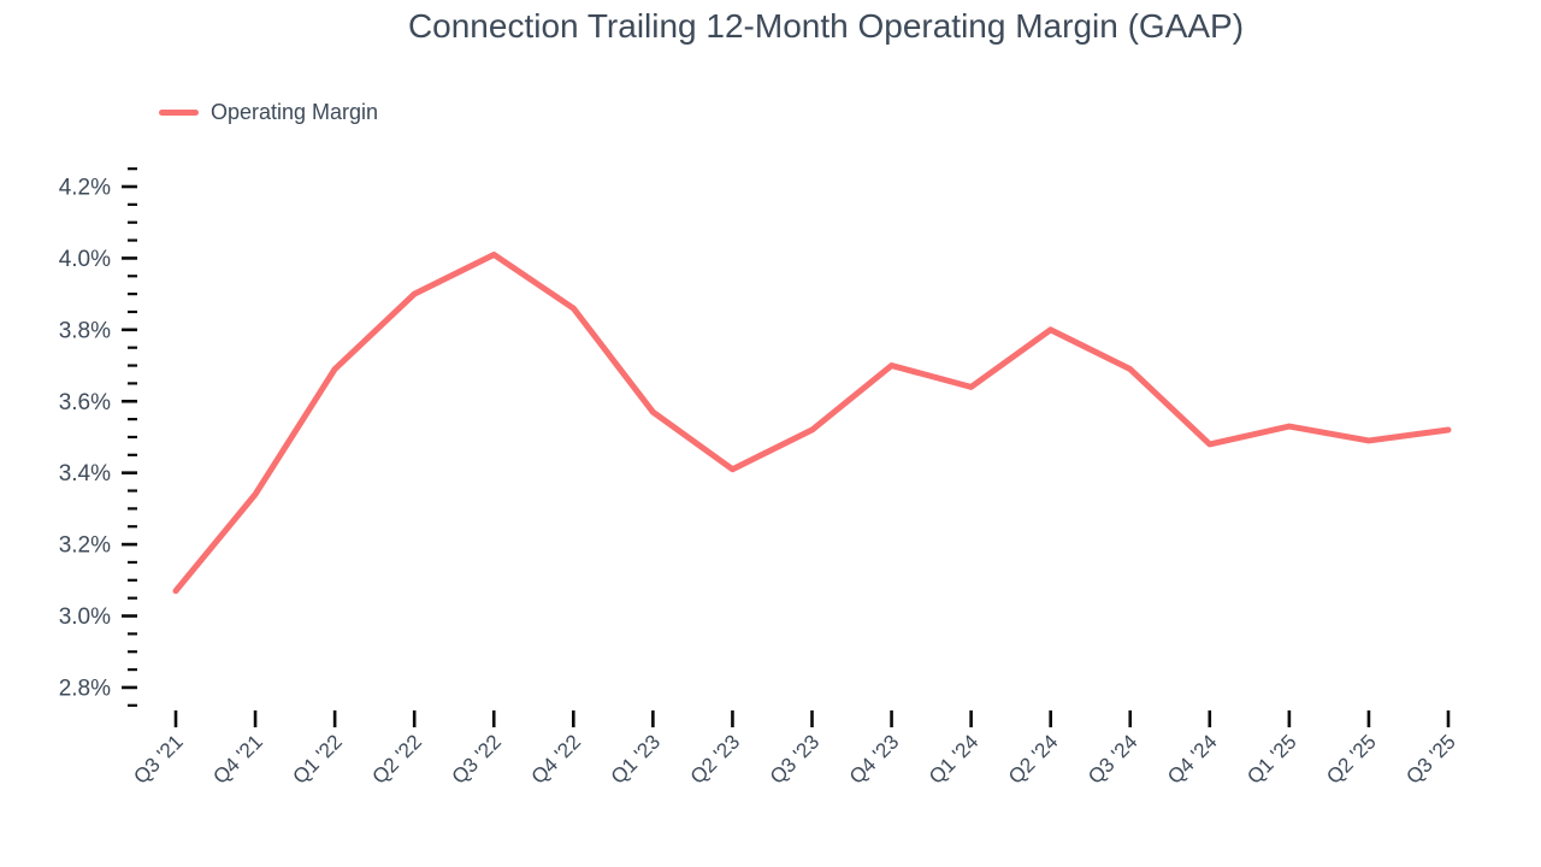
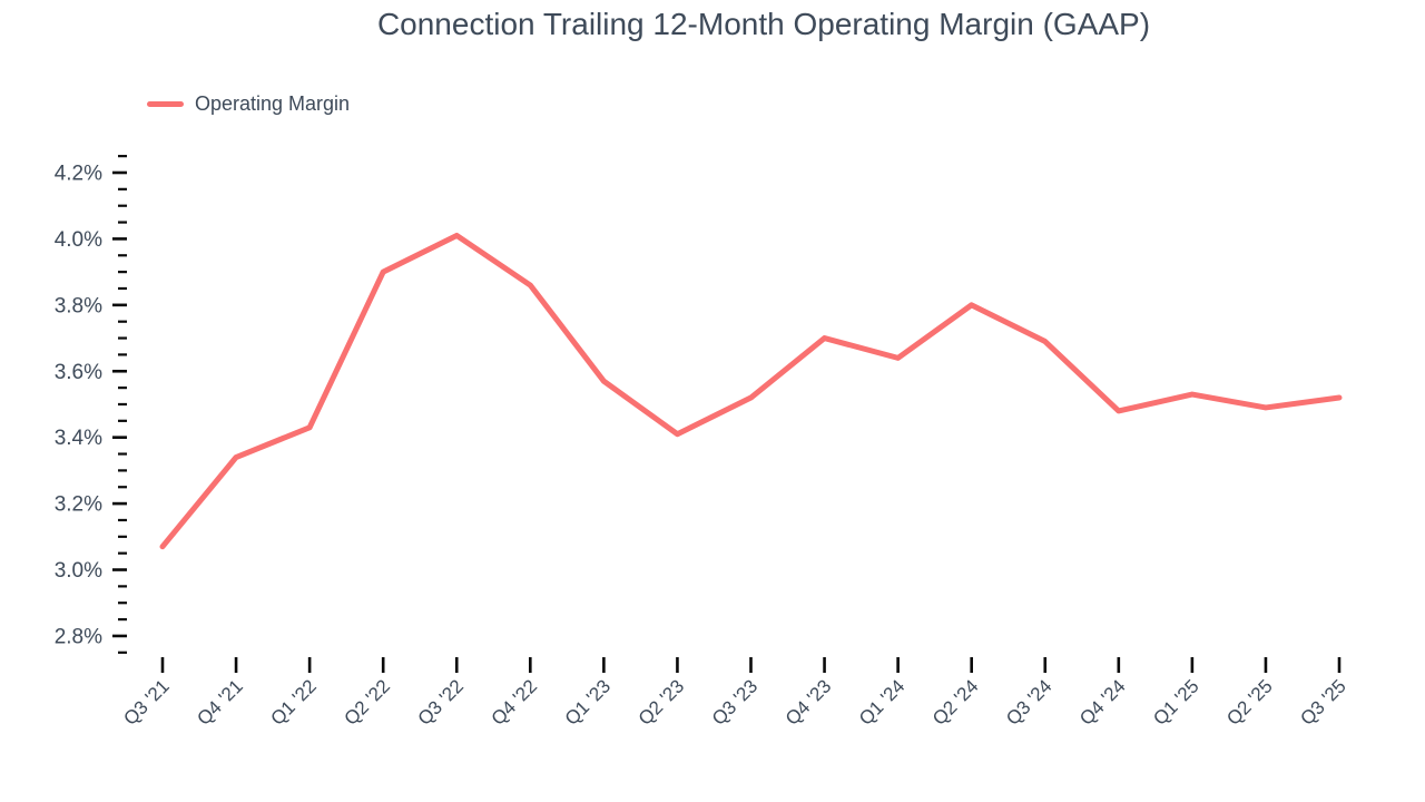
Q1 '22: 3.69% -> 3.43%
